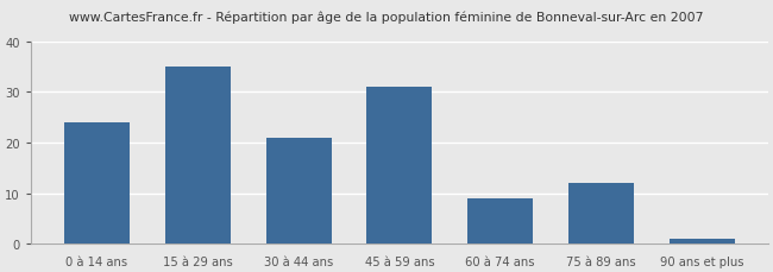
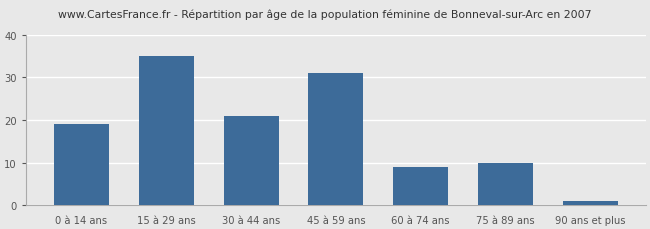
0 à 14 ans: 24 -> 19
75 à 89 ans: 12 -> 10
